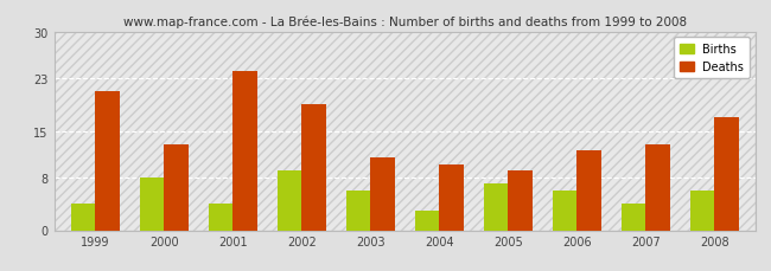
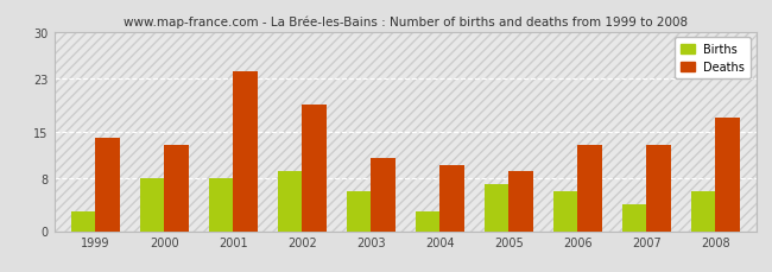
Births/1999: 4 -> 3
Deaths/1999: 21 -> 14
Births/2001: 4 -> 8
Deaths/2006: 12 -> 13
